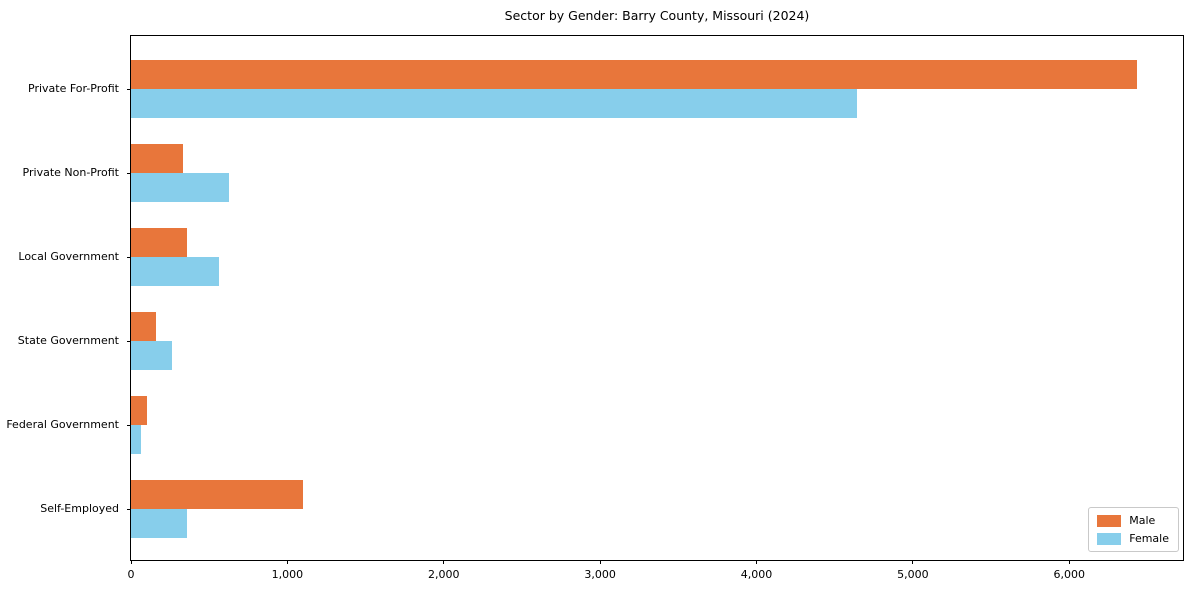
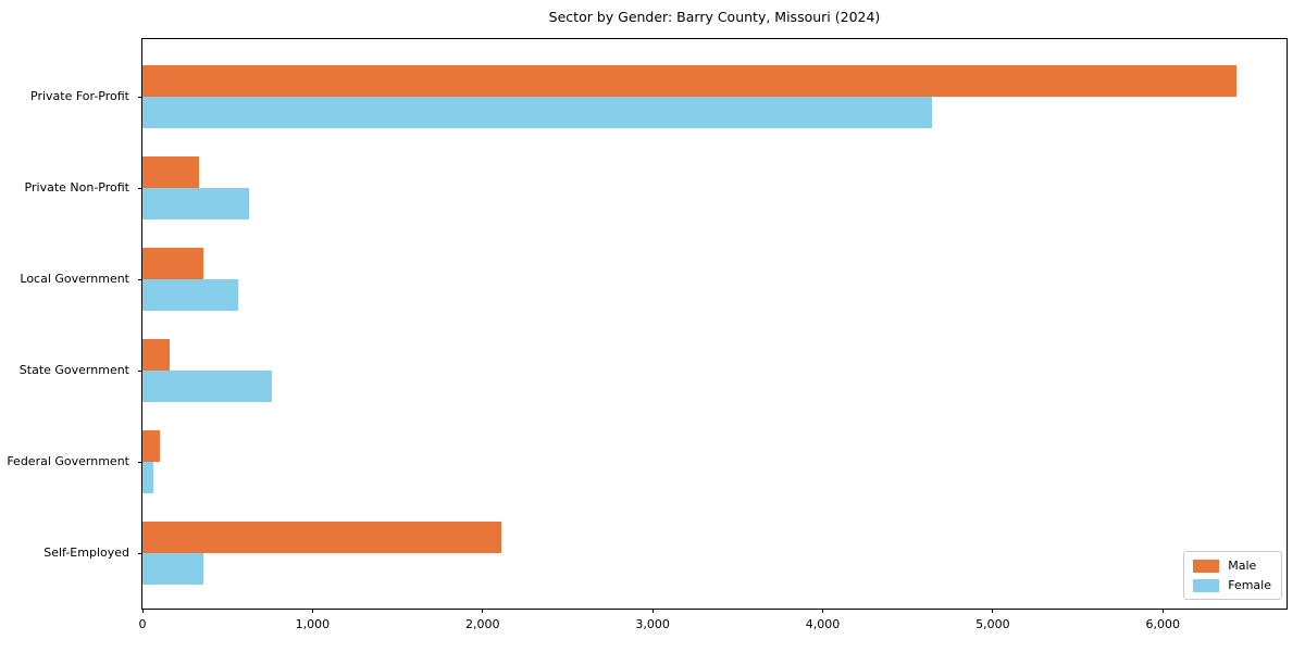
Female/State Government: 260 -> 760
Male/Self-Employed: 1100 -> 2110
